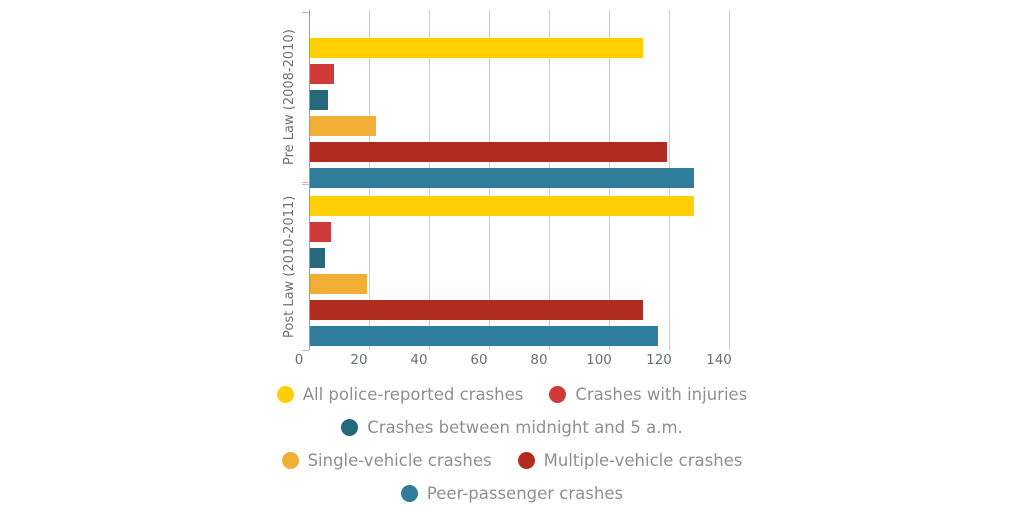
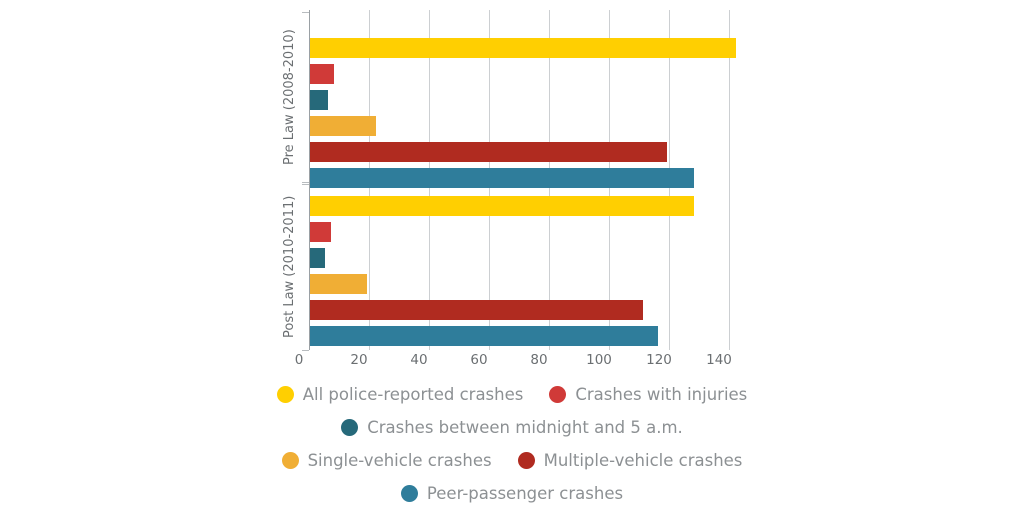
All police-reported crashes/Pre Law (2008-2010): 111 -> 142
